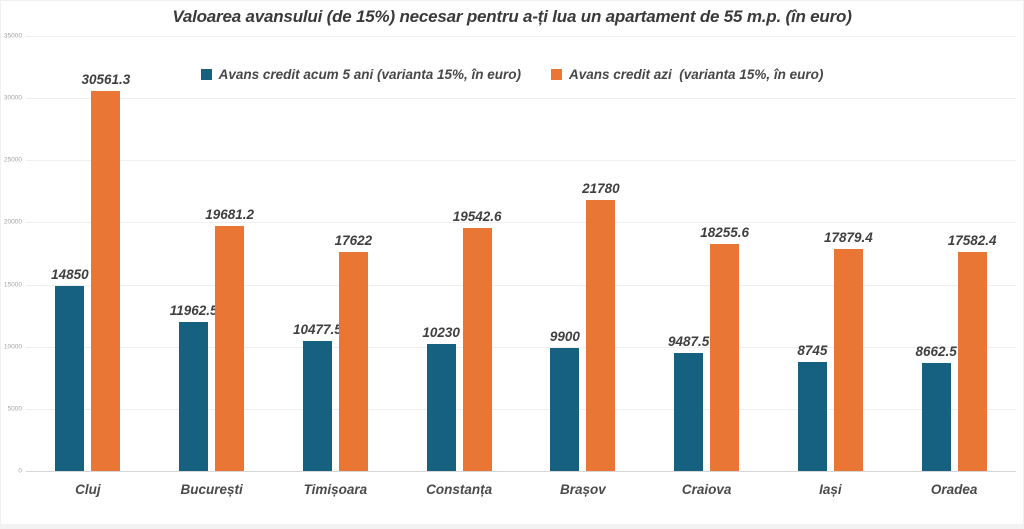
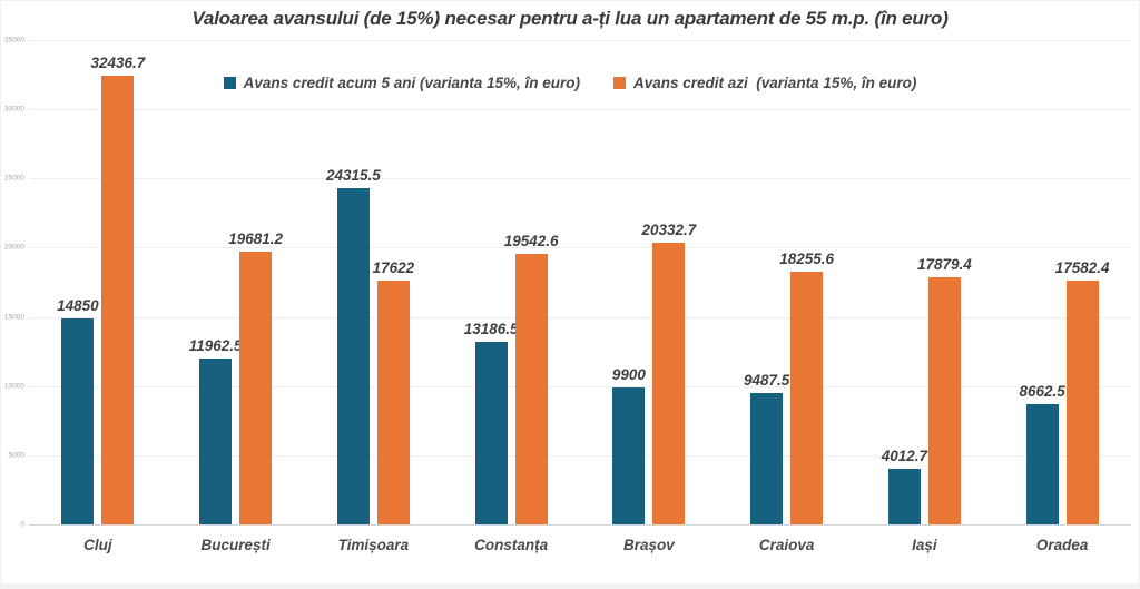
Avans credit azi (varianta 15%, în euro)/Cluj: 30561.3 -> 32436.7
Avans credit acum 5 ani (varianta 15%, în euro)/Timișoara: 10477.5 -> 24315.5
Avans credit acum 5 ani (varianta 15%, în euro)/Constanța: 10230 -> 13186.5
Avans credit azi (varianta 15%, în euro)/Brașov: 21780 -> 20332.7
Avans credit acum 5 ani (varianta 15%, în euro)/Iași: 8745 -> 4012.7
